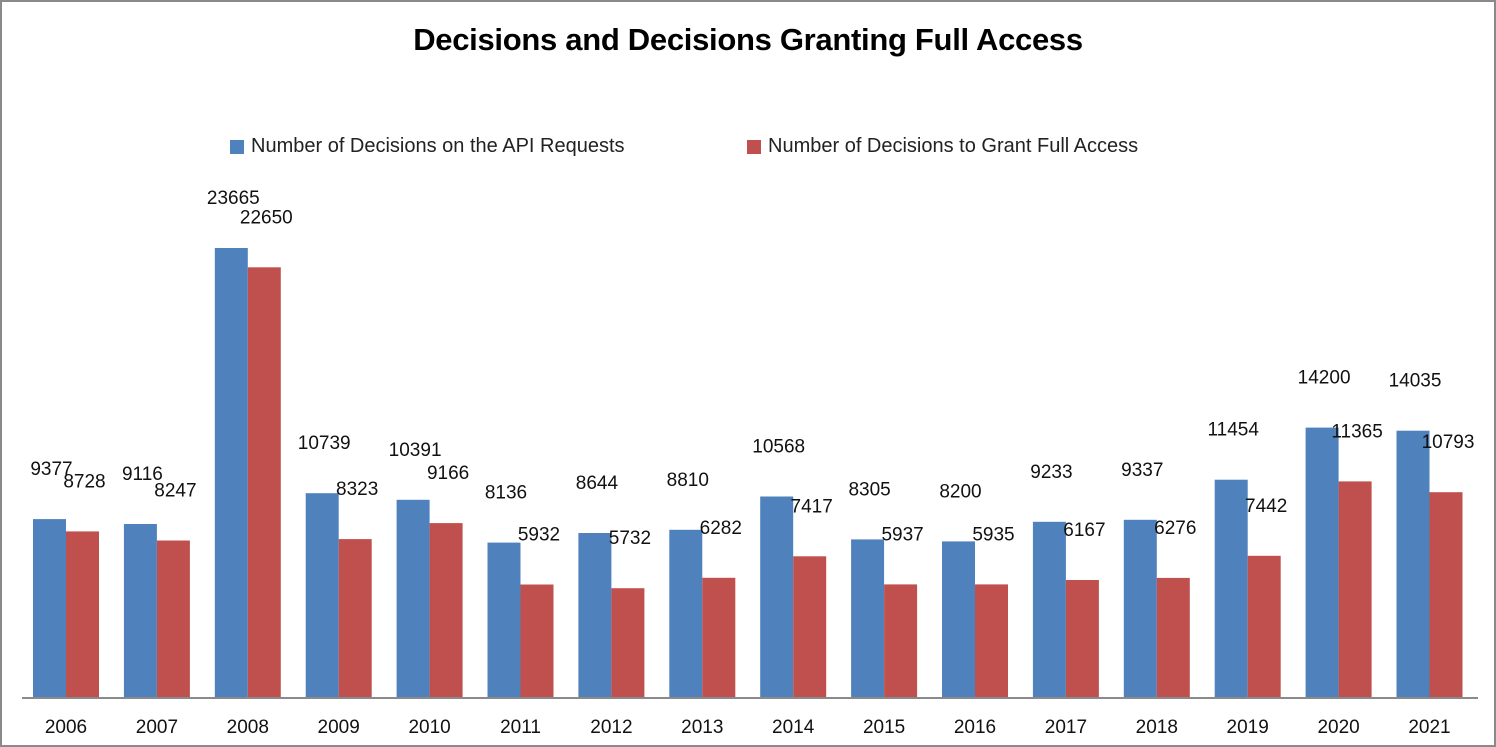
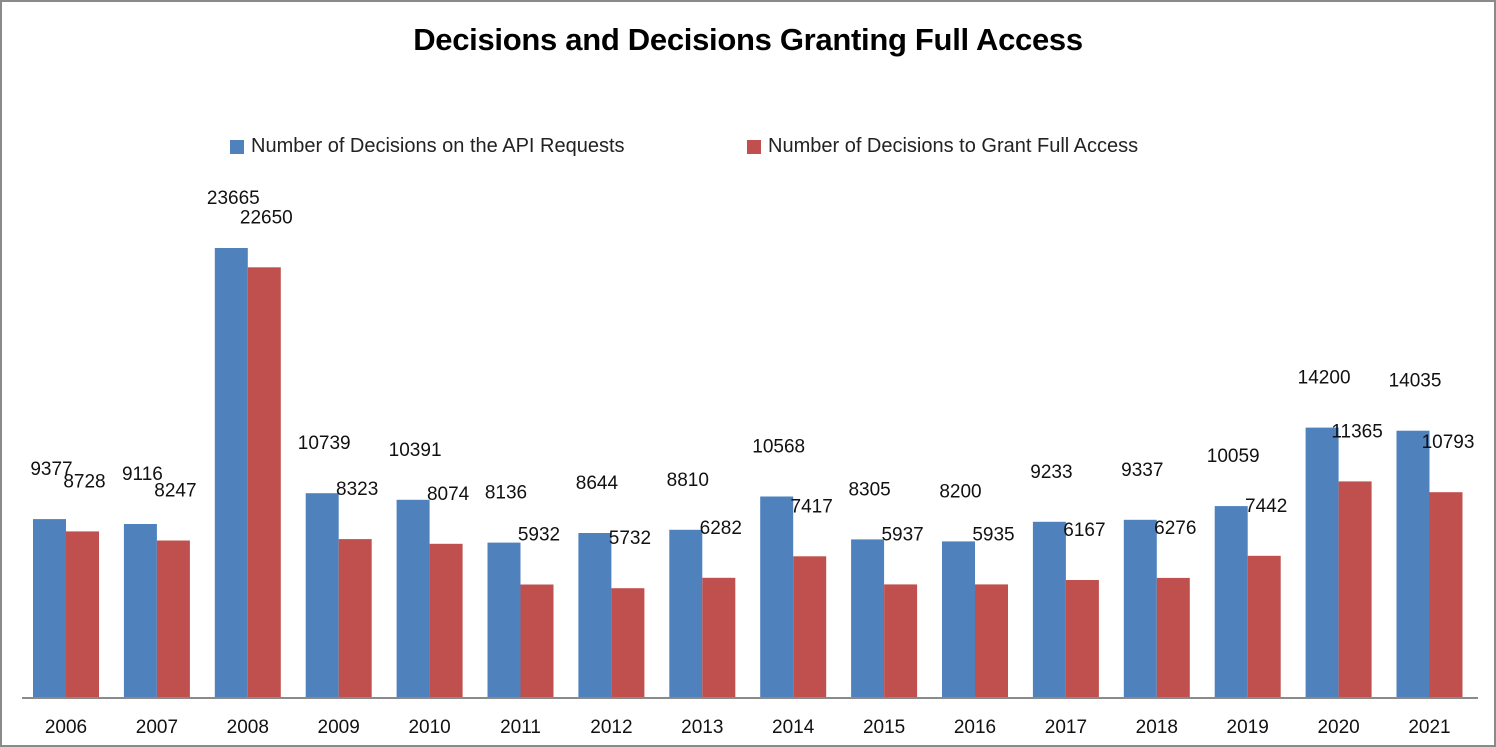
Number of Decisions to Grant Full Access/2010: 9166 -> 8074
Number of Decisions on the API Requests/2019: 11454 -> 10059
